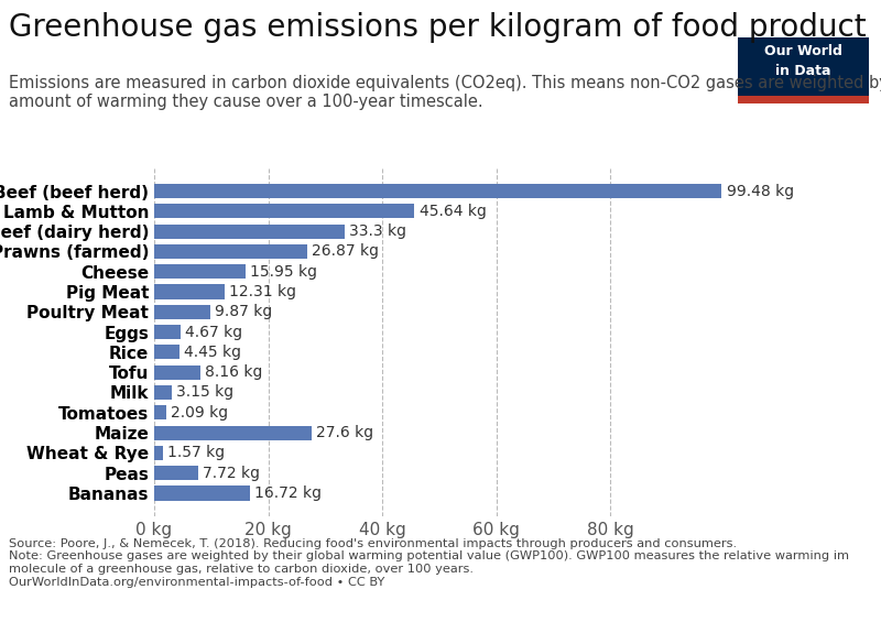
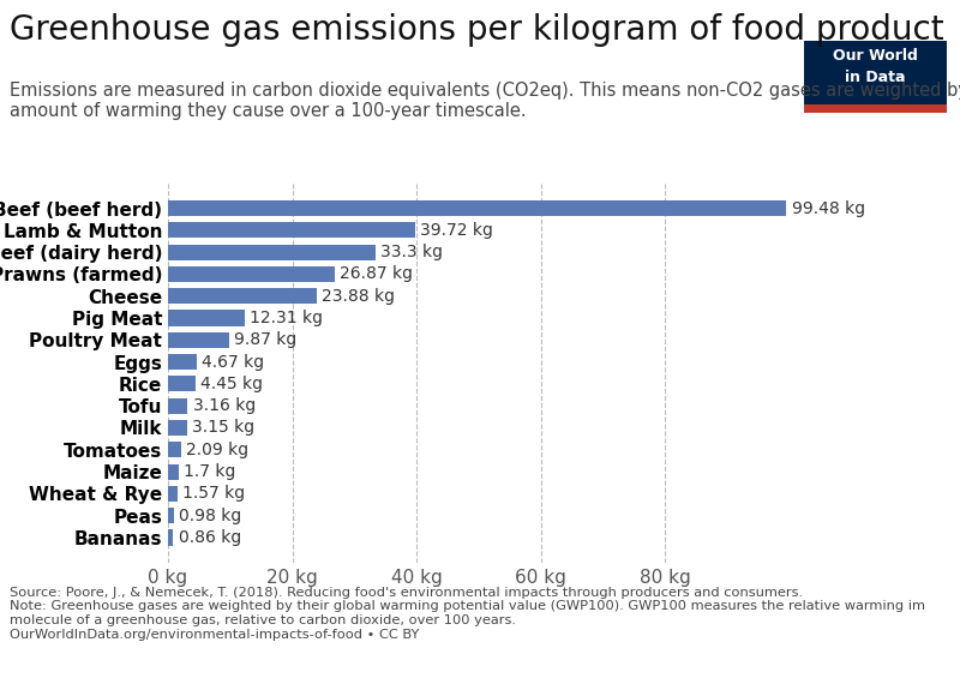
Lamb & Mutton: 45.64 -> 39.72
Cheese: 15.95 -> 23.88
Tofu: 8.16 -> 3.16
Maize: 27.6 -> 1.7
Peas: 7.72 -> 0.98
Bananas: 16.72 -> 0.86
